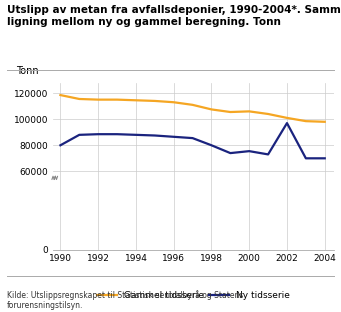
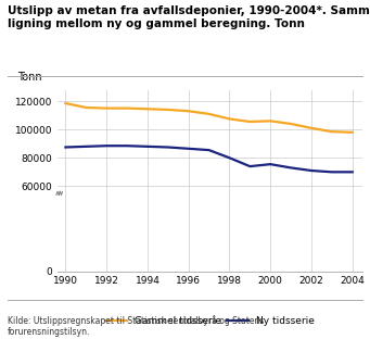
Ny tidsserie/1990: 80000 -> 88000
Ny tidsserie/2002: 97000 -> 71000
